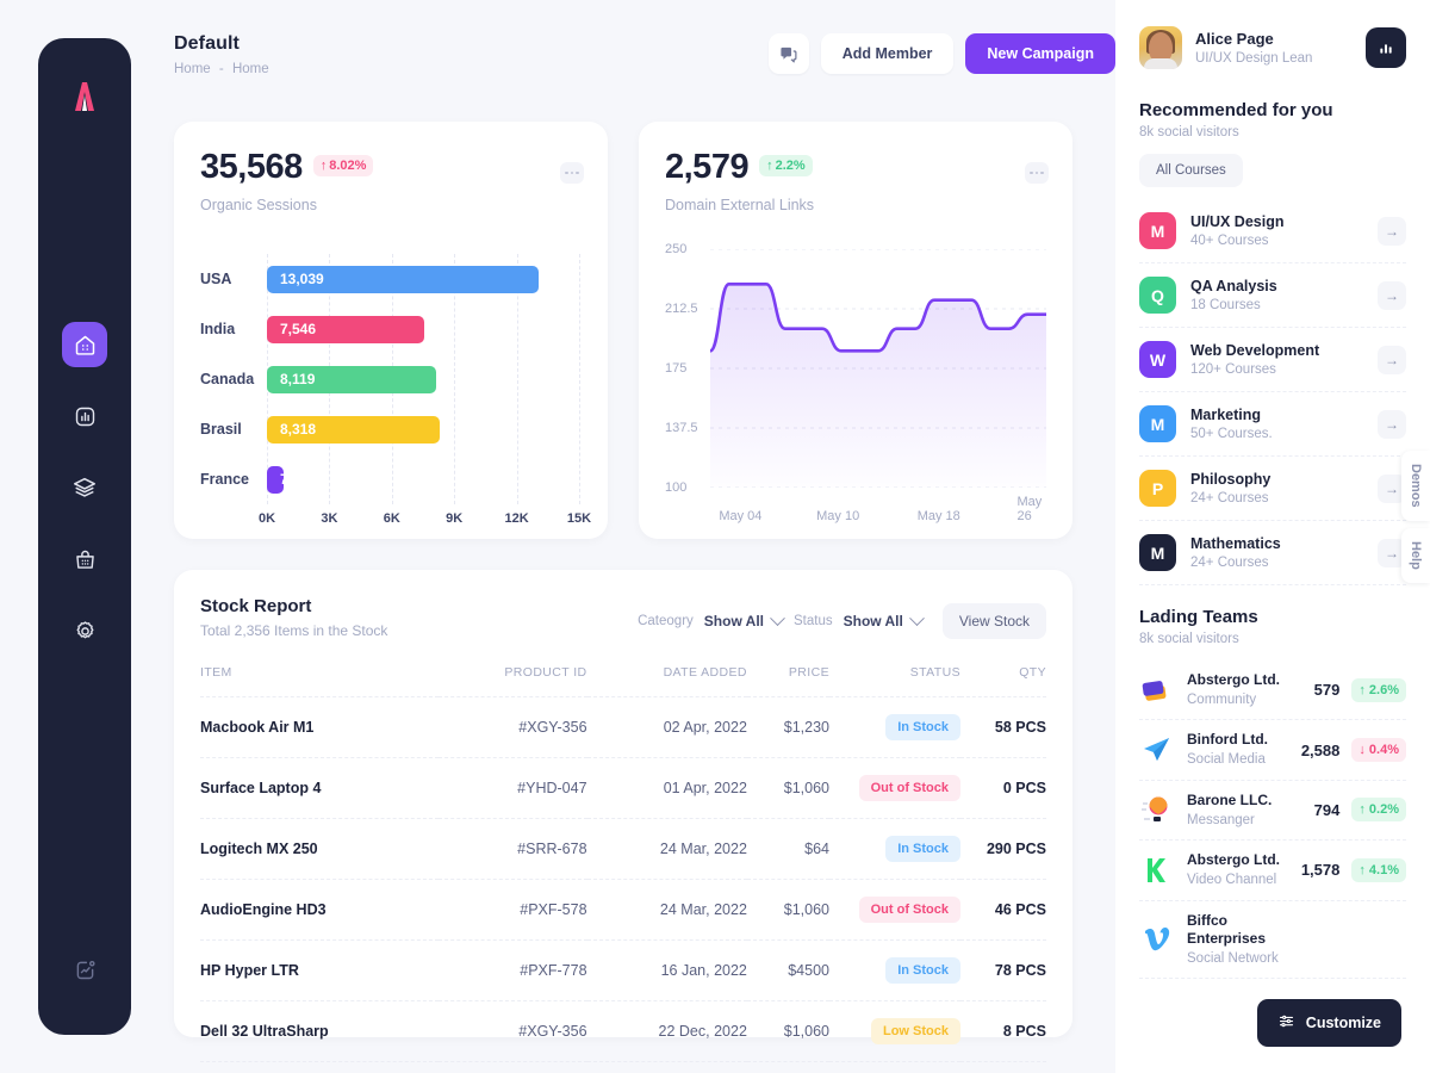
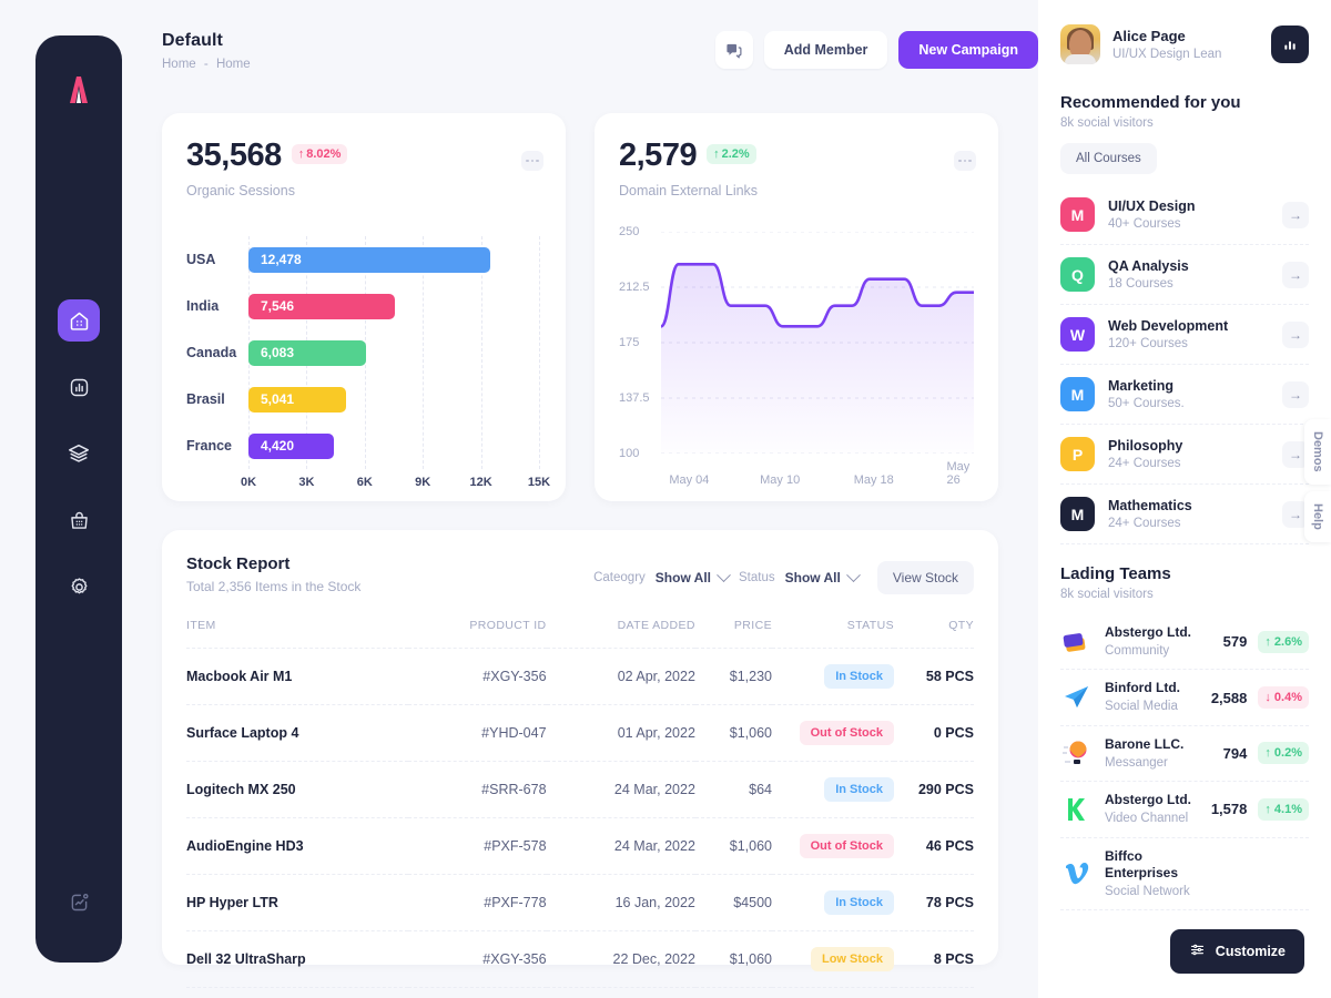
Organic Sessions/USA: 13,039 -> 12,478
Organic Sessions/Canada: 8,119 -> 6,083
Organic Sessions/Brasil: 8,318 -> 5,041
Organic Sessions/France: 798 -> 4,420
